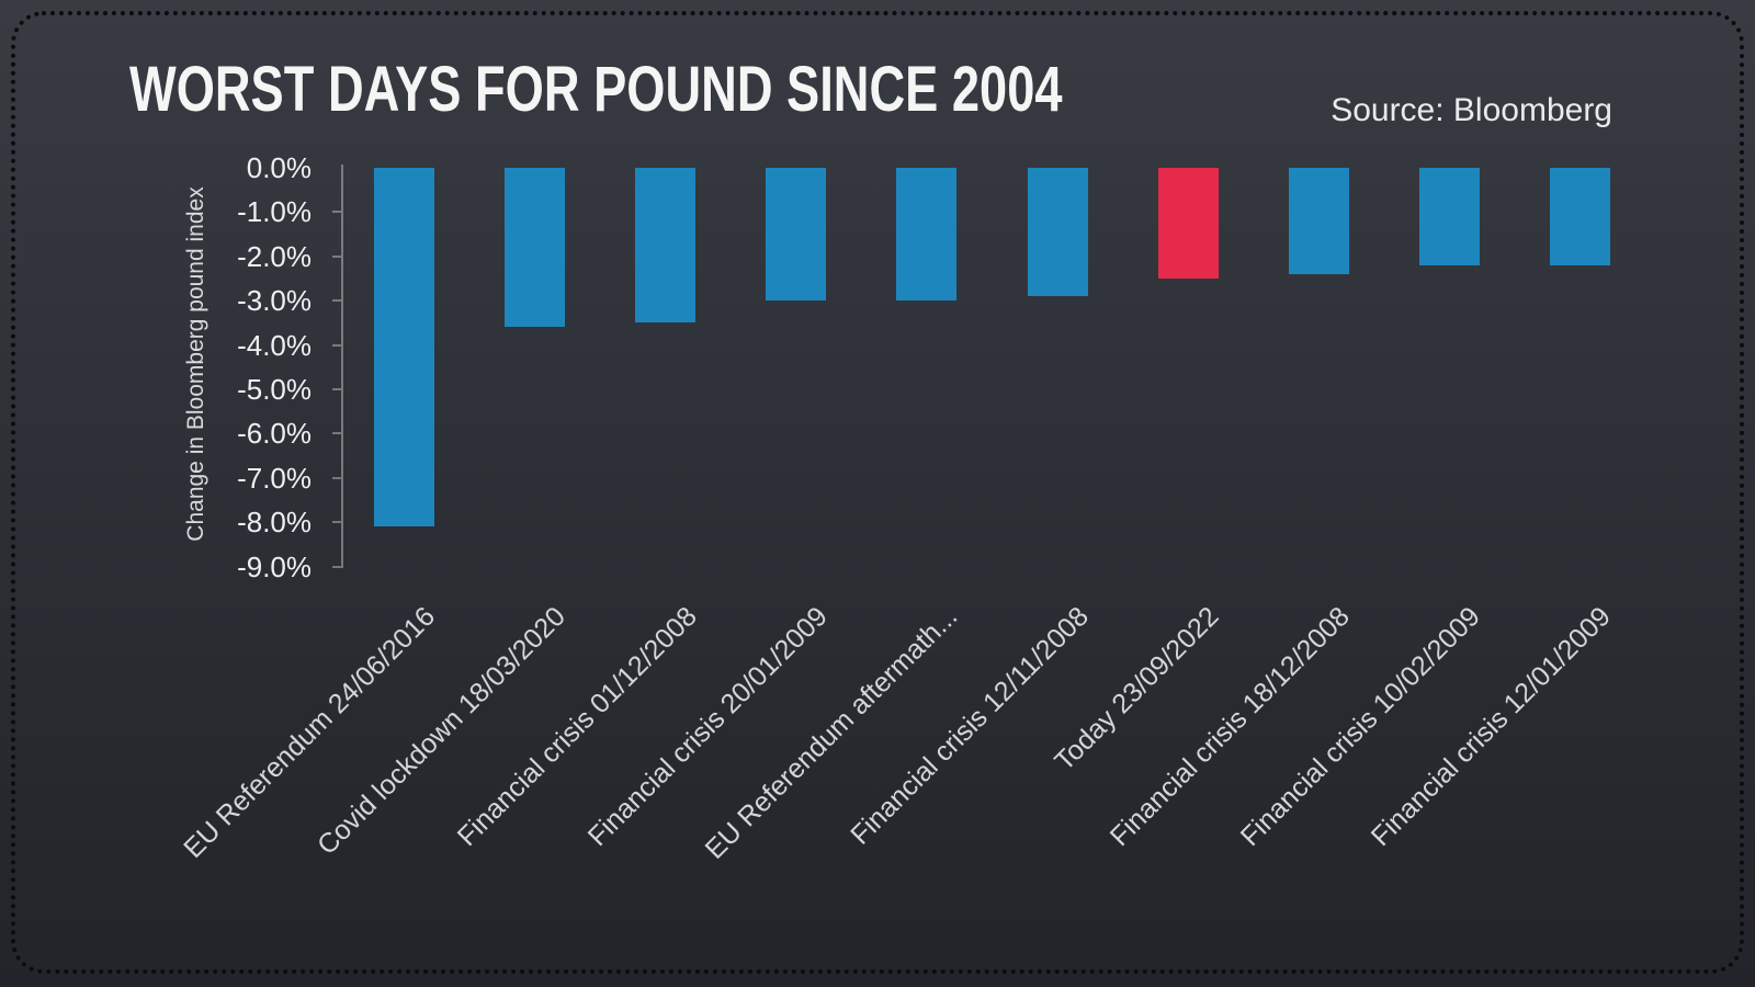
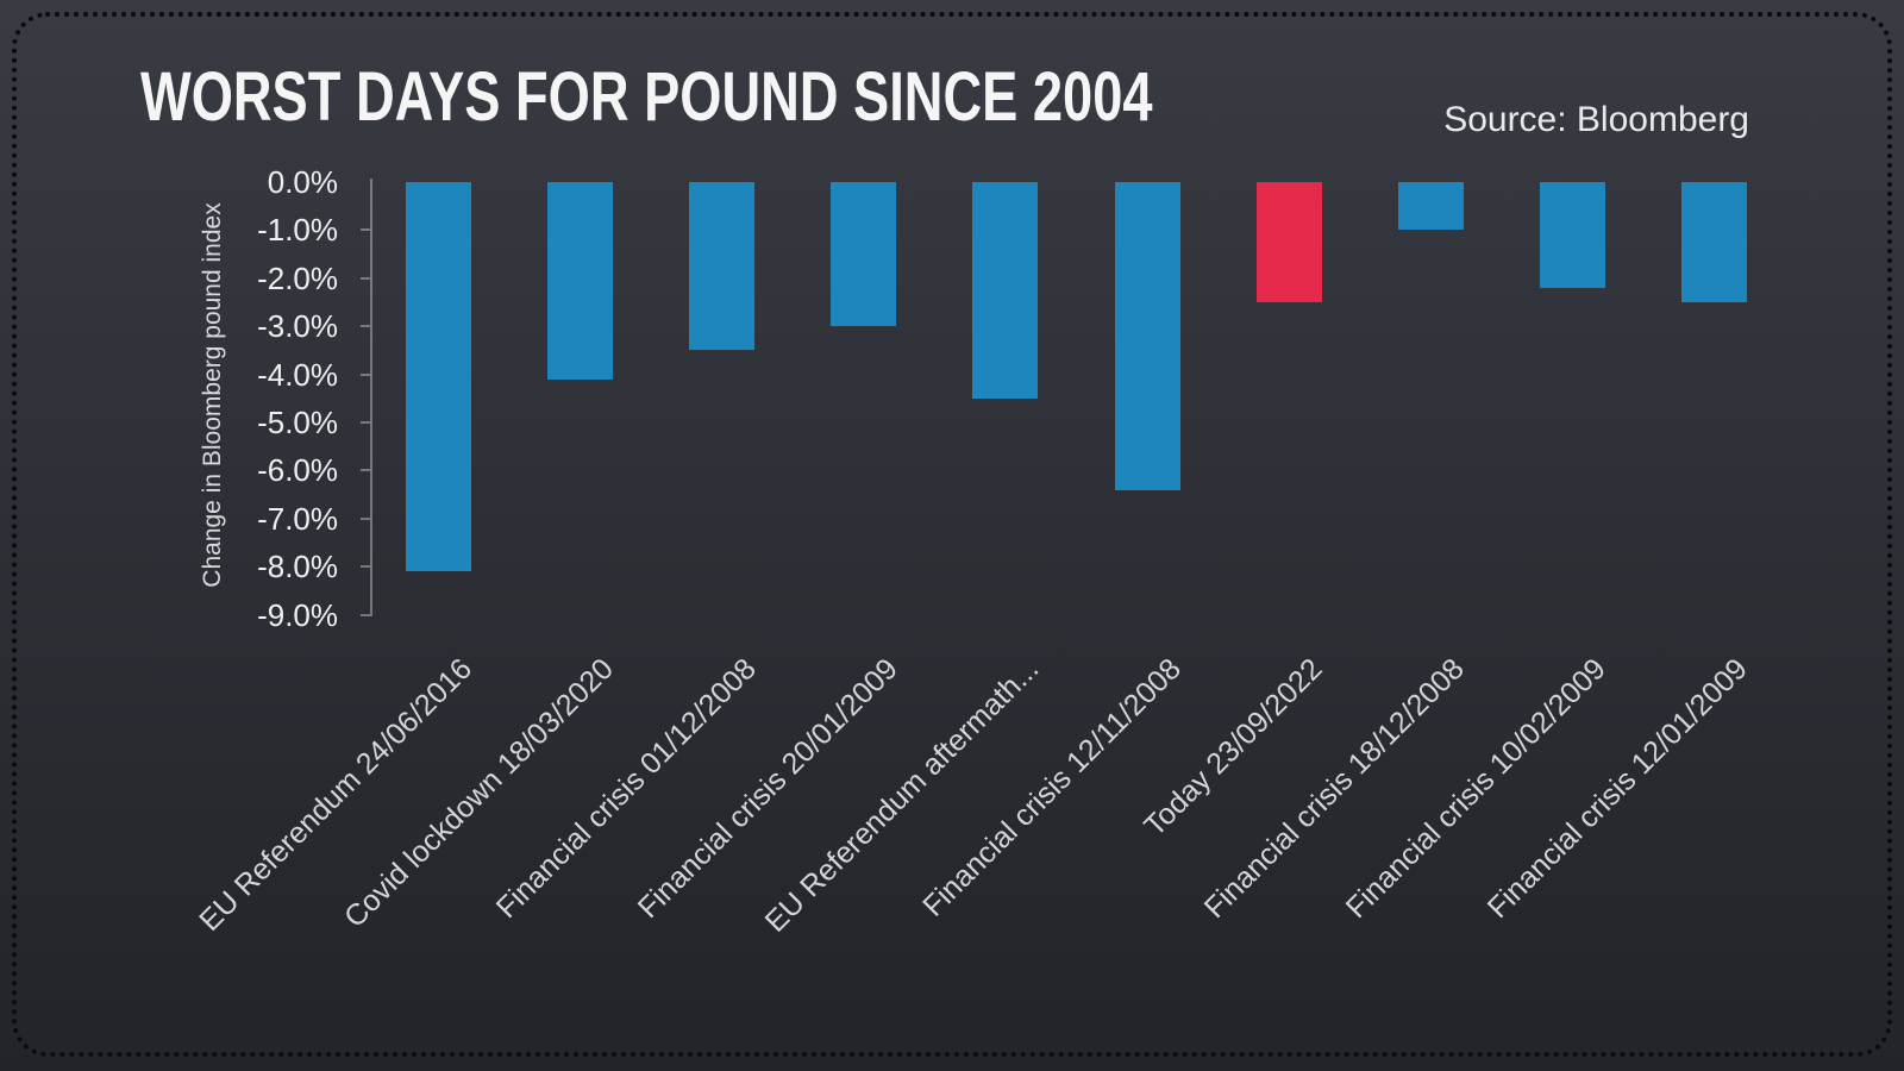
Covid lockdown 18/03/2020: -3.6% -> -4.1%
EU Referendum aftermath...: -3.0% -> -4.5%
Financial crisis 12/11/2008: -2.9% -> -6.4%
Financial crisis 18/12/2008: -2.4% -> -1.0%
Financial crisis 12/01/2009: -2.2% -> -2.5%
